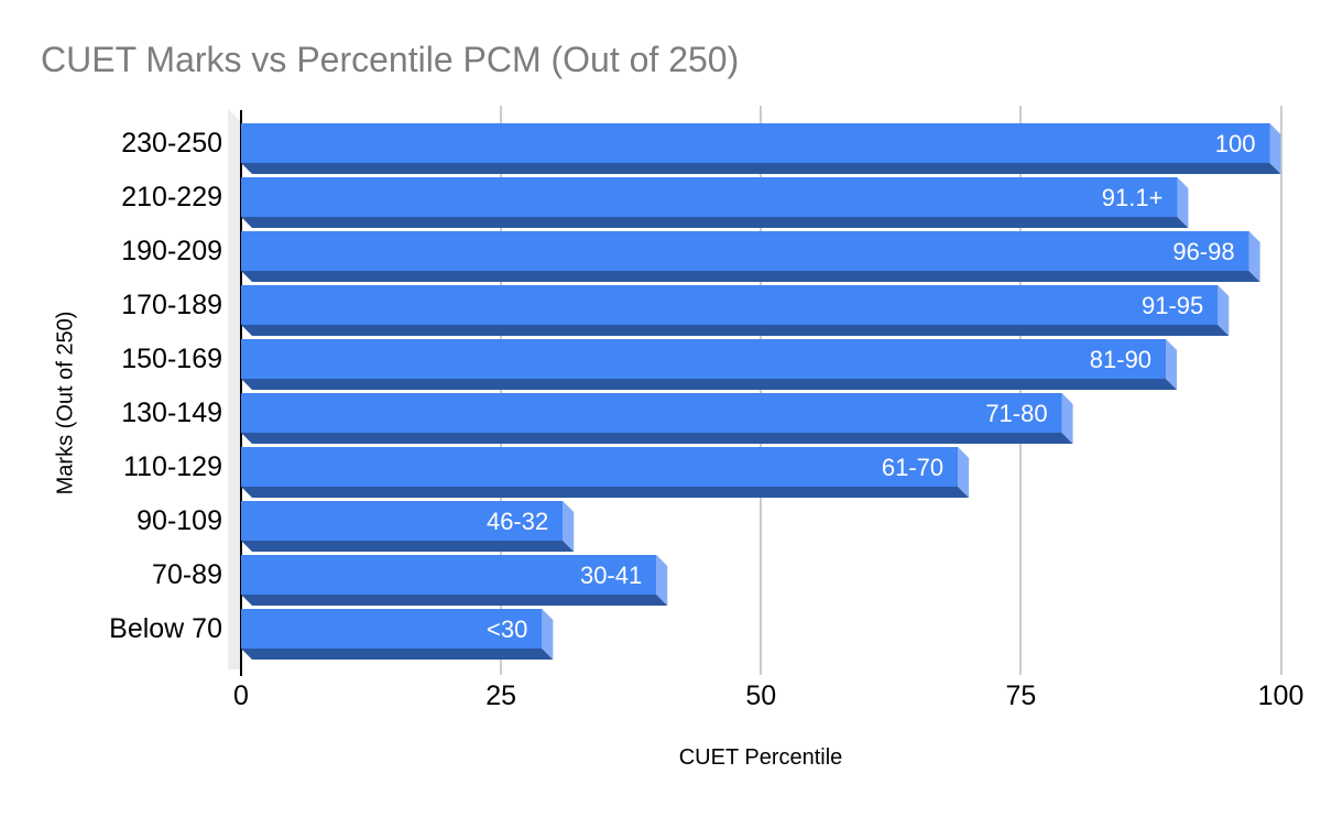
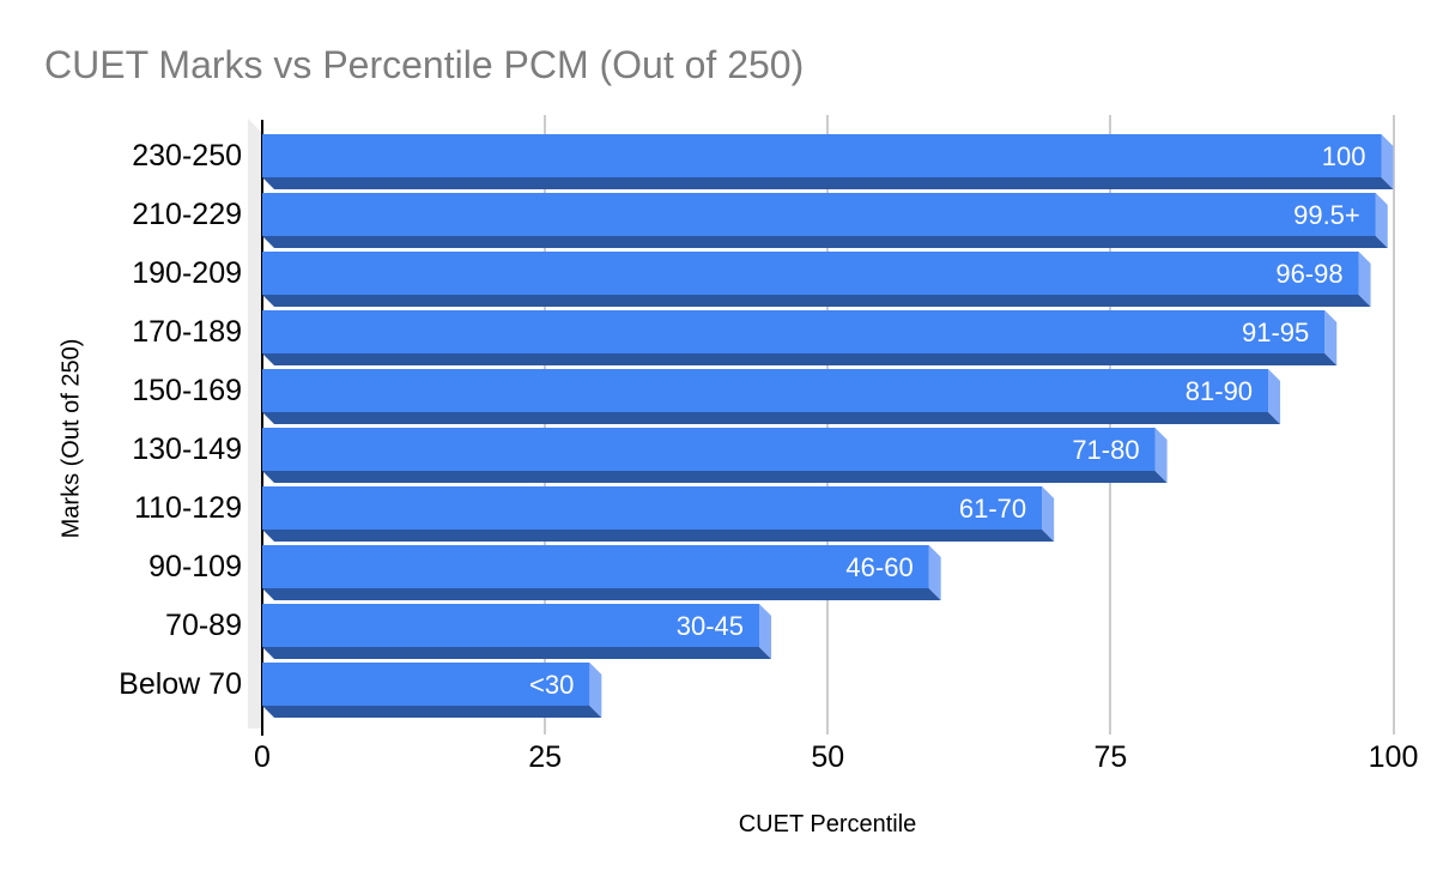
210-229: 91.1 -> 99.5
90-109: 32 -> 60
70-89: 41 -> 45
